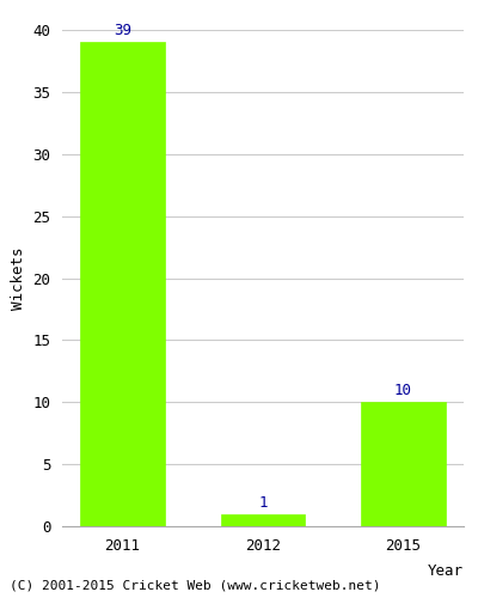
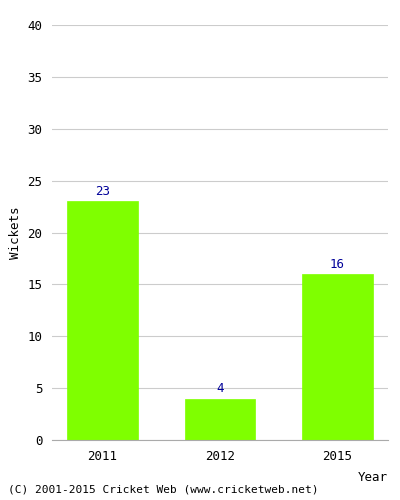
2011: 39 -> 23
2012: 1 -> 4
2015: 10 -> 16
